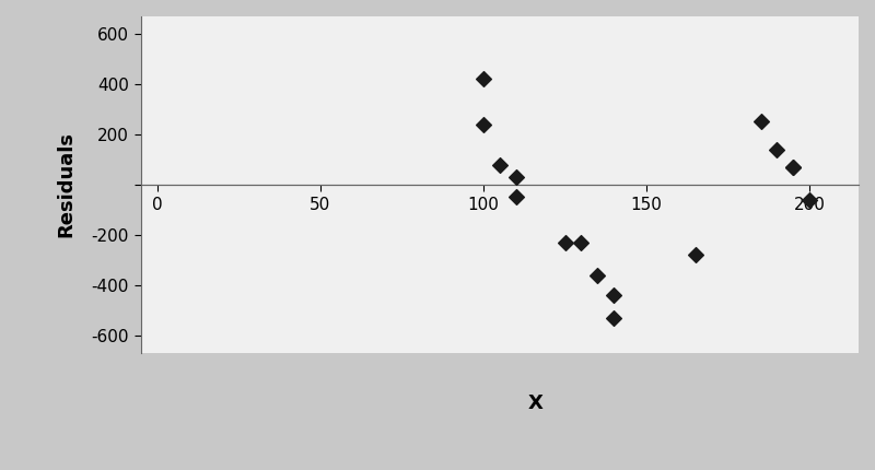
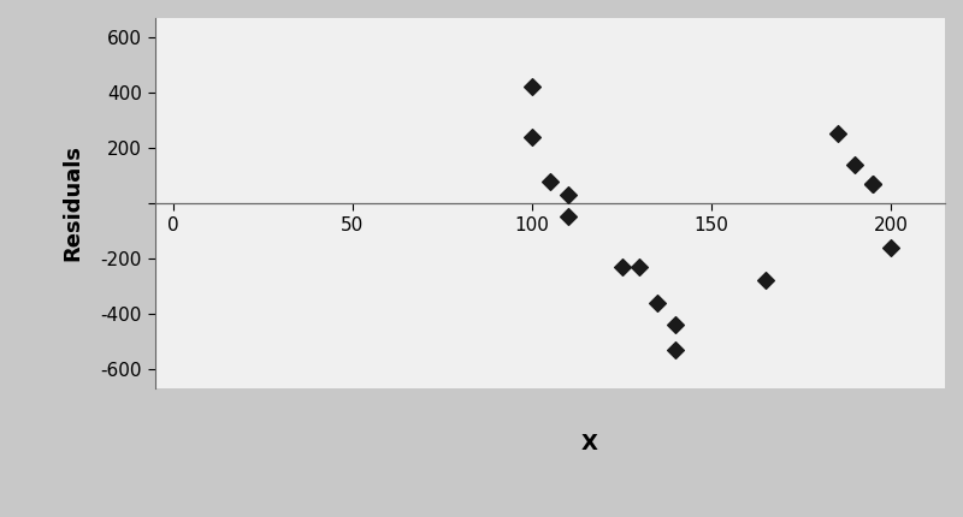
200: -60 -> -160
